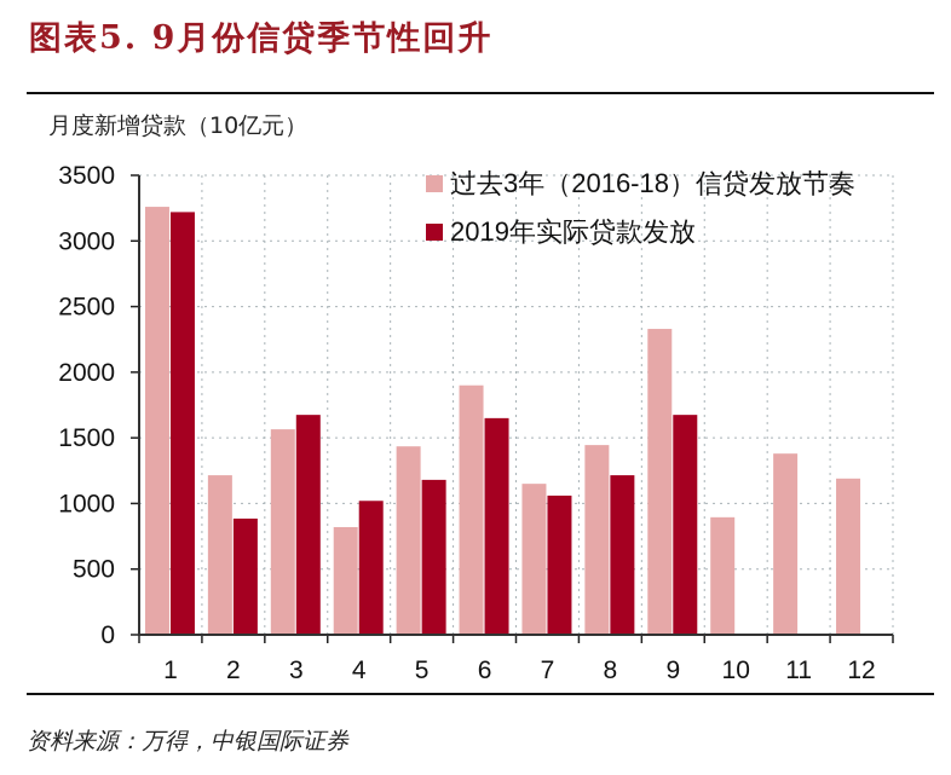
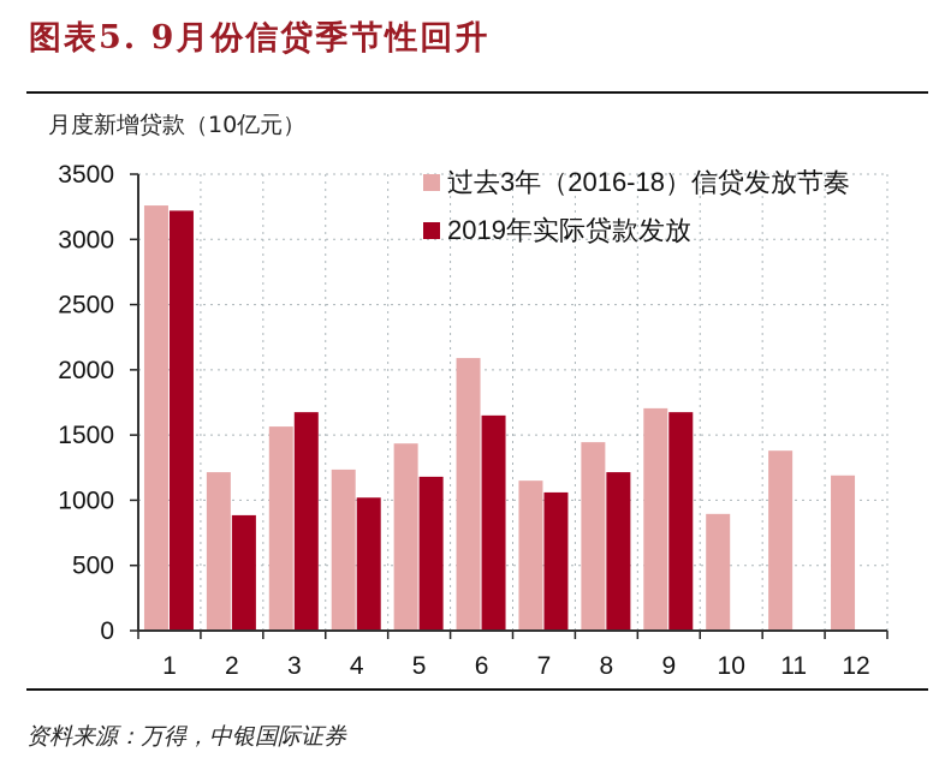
过去3年（2016-18）信贷发放节奏/4: 820 -> 1240
过去3年（2016-18）信贷发放节奏/6: 1900 -> 2090
过去3年（2016-18）信贷发放节奏/9: 2330 -> 1700
